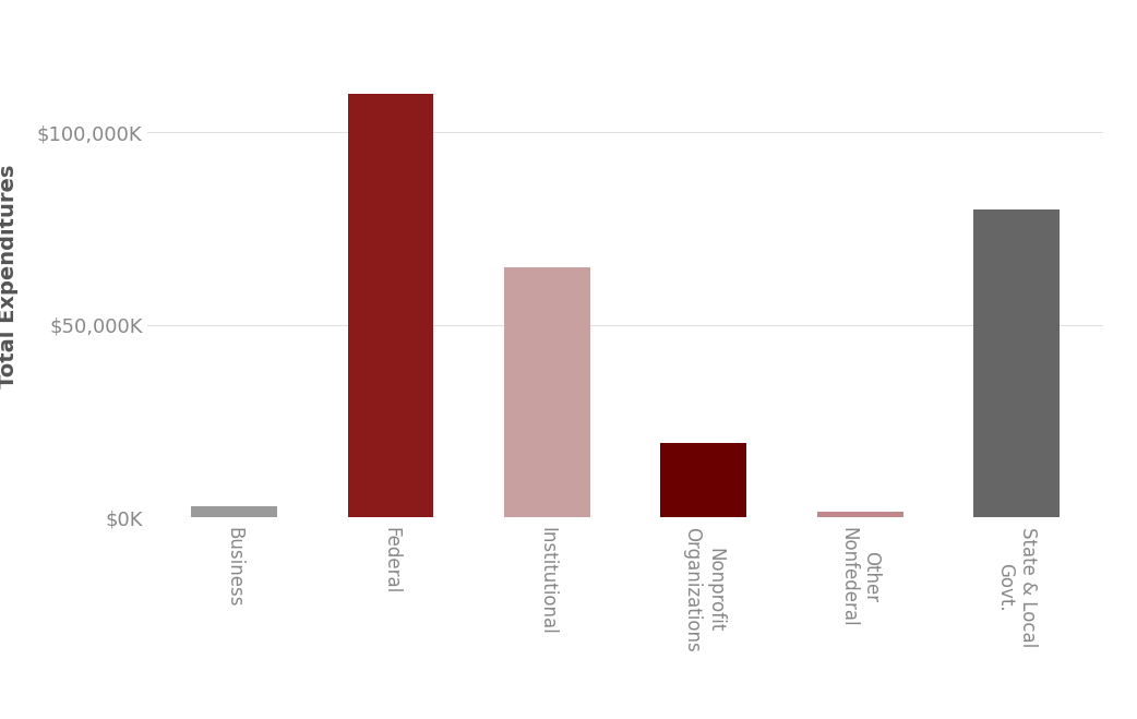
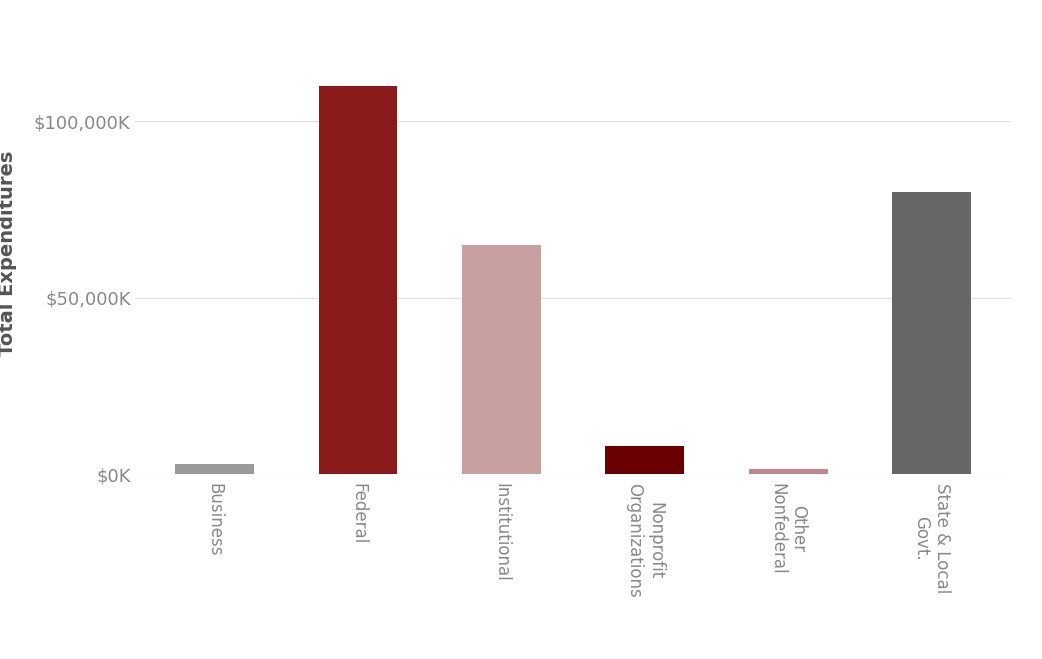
Nonprofit Organizations: $19,500K -> $8,000K
